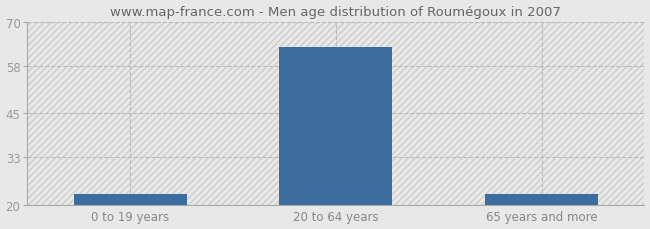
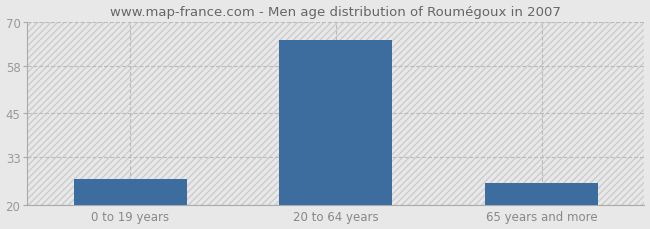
0 to 19 years: 23 -> 27
20 to 64 years: 63 -> 65
65 years and more: 23 -> 26
